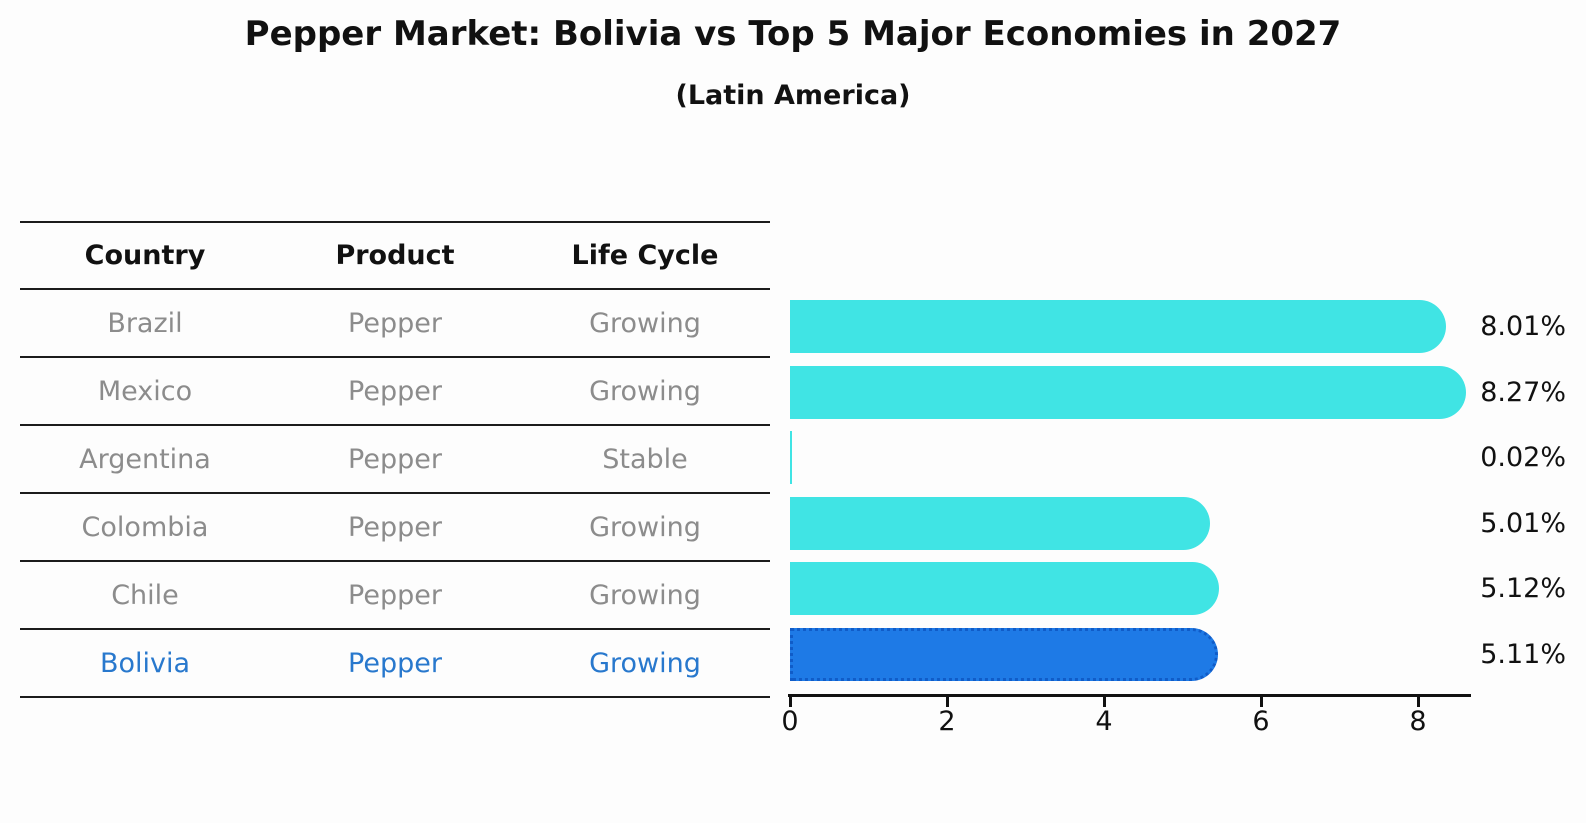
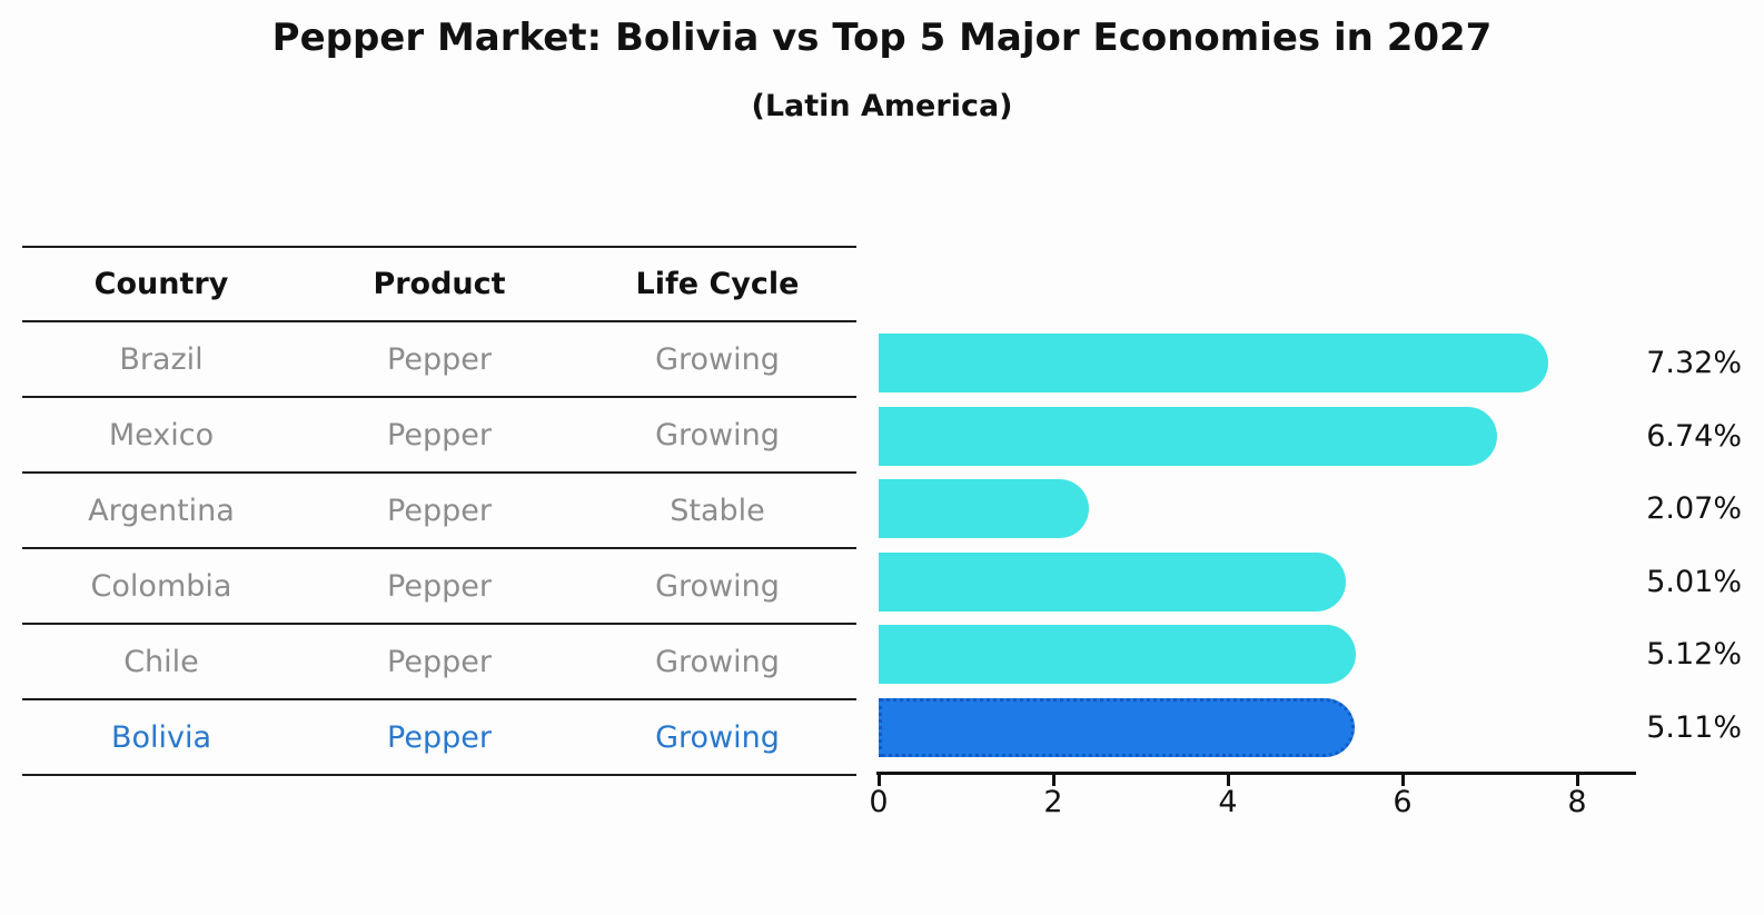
Brazil: 8.01% -> 7.32%
Mexico: 8.27% -> 6.74%
Argentina: 0.02% -> 2.07%
